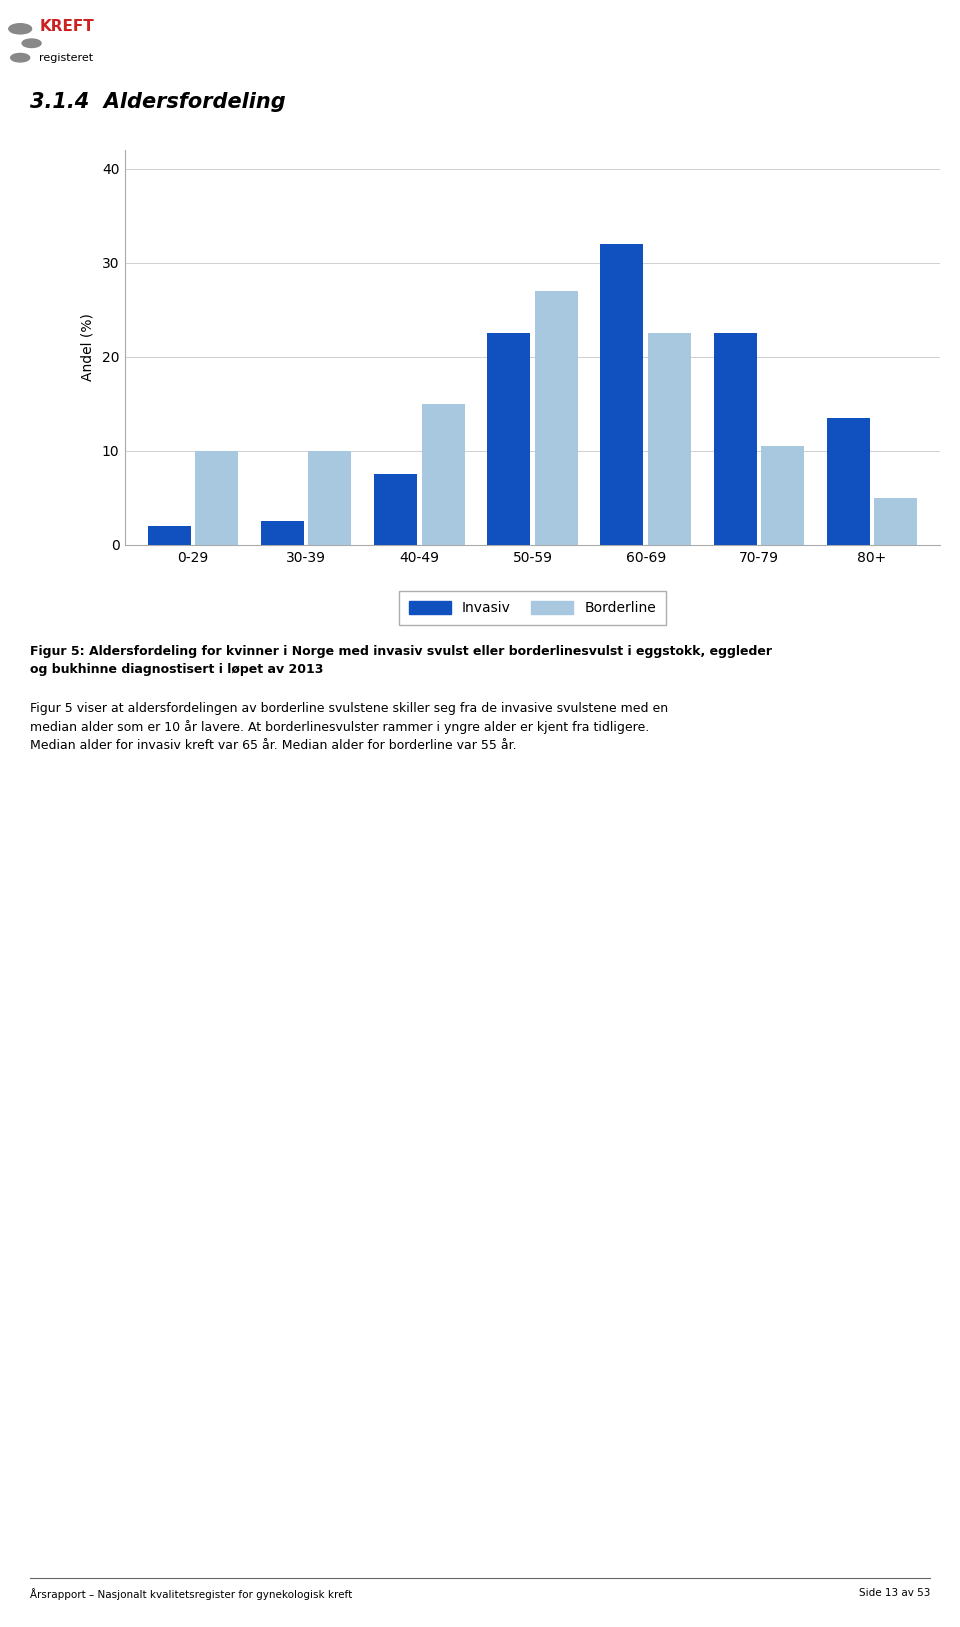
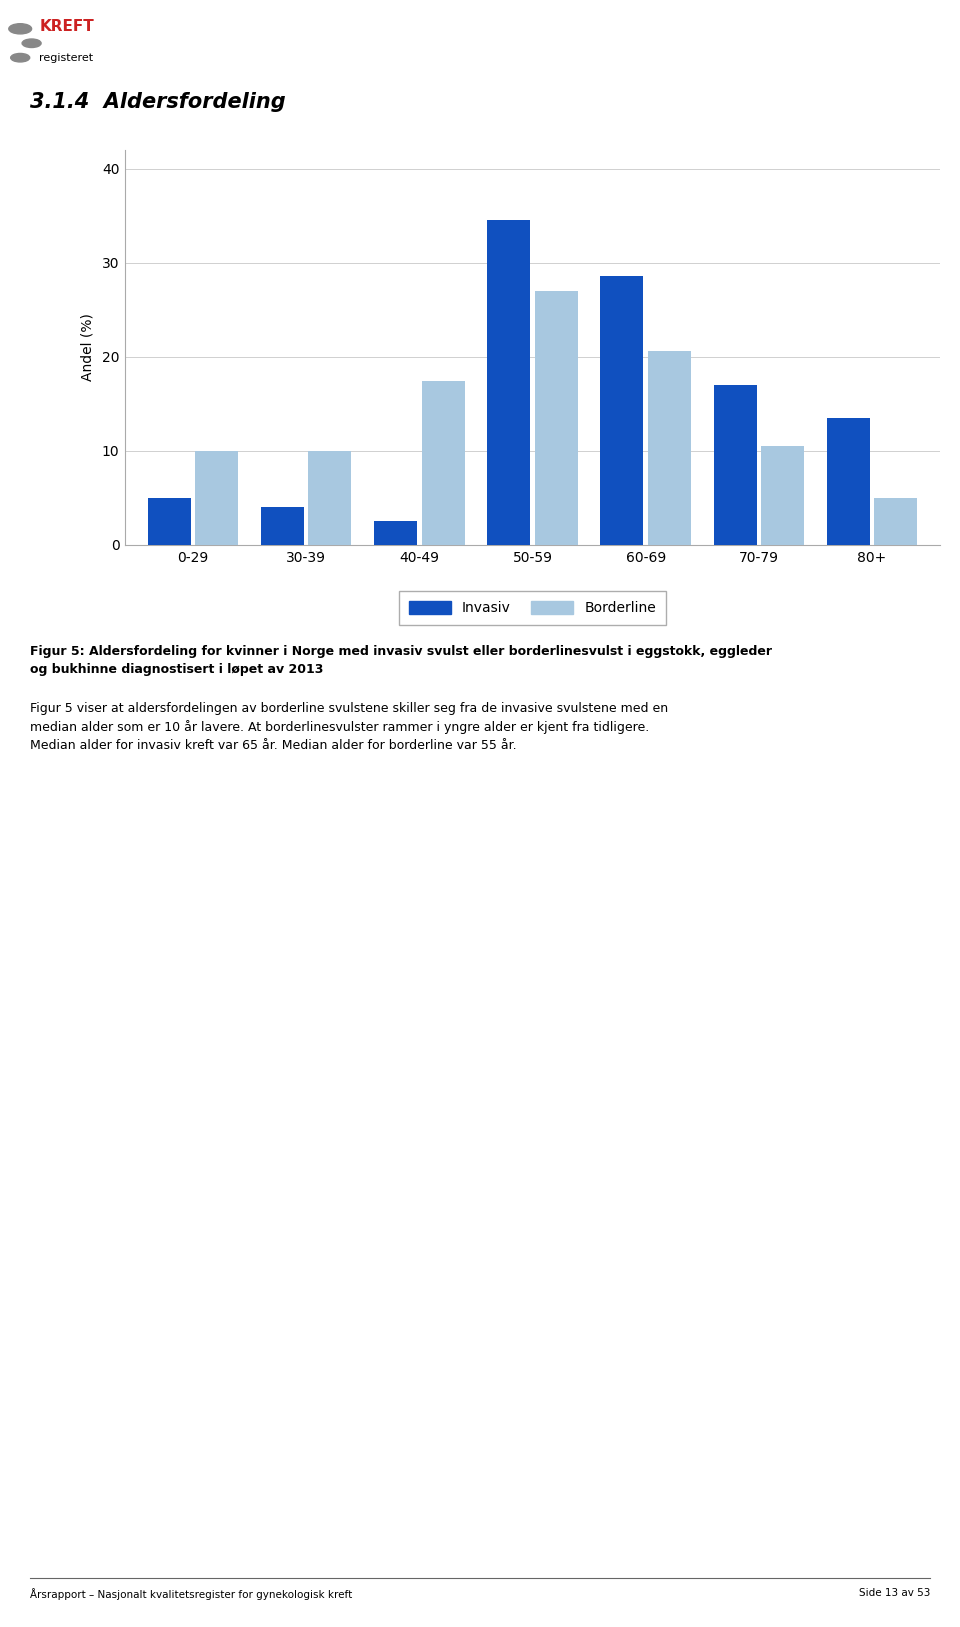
Invasiv/0-29: 2.0 -> 5.0
Invasiv/30-39: 2.5 -> 4.0
Invasiv/40-49: 7.5 -> 2.6
Borderline/40-49: 15.0 -> 17.4
Invasiv/50-59: 22.5 -> 34.6
Invasiv/60-69: 32.0 -> 28.6
Borderline/60-69: 22.5 -> 20.6
Invasiv/70-79: 22.5 -> 17.0
